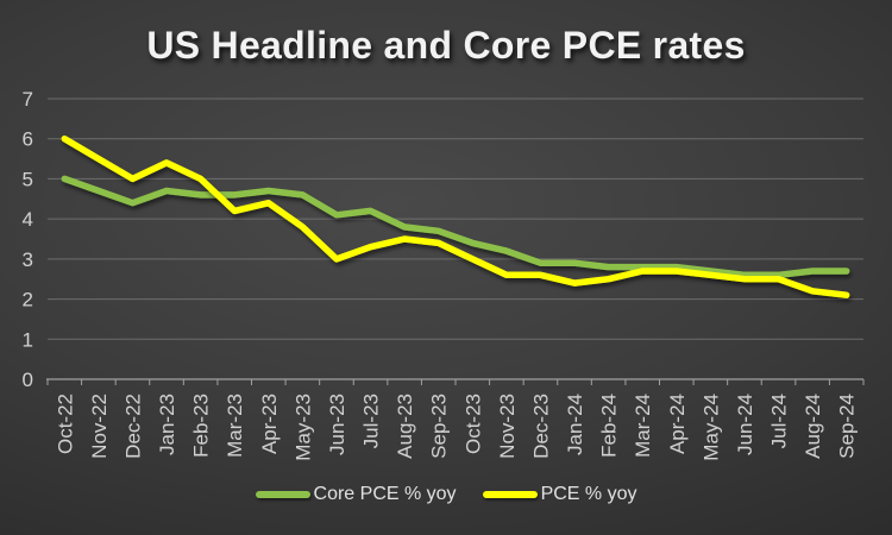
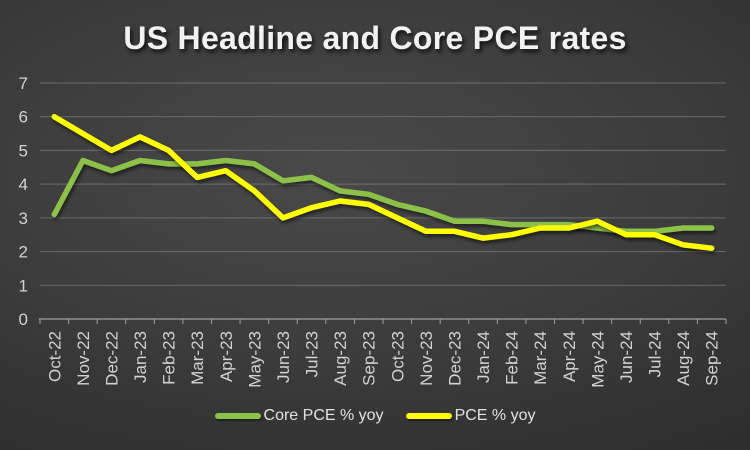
Core PCE % yoy/Oct-22: 5.0 -> 3.1
PCE % yoy/May-24: 2.6 -> 2.9
